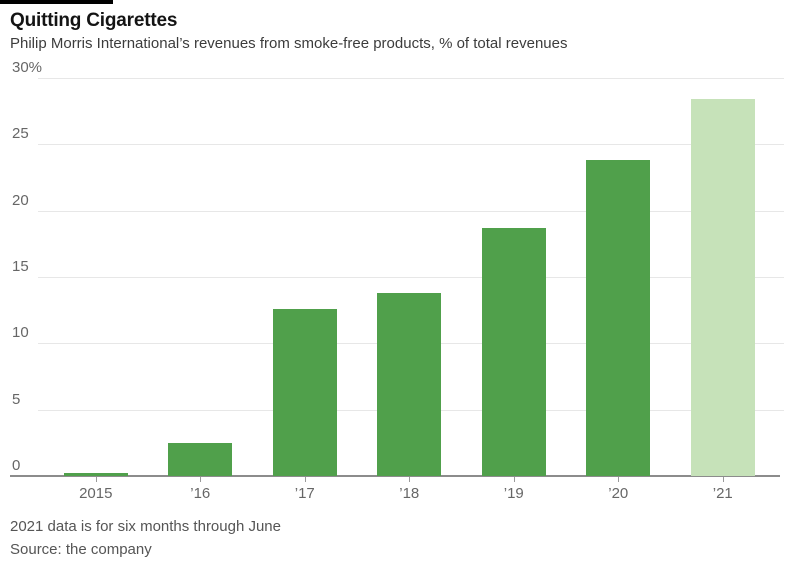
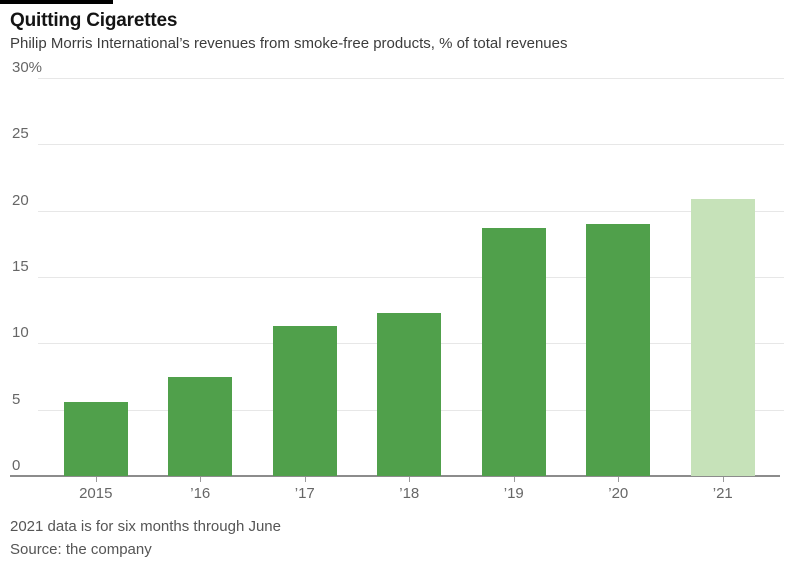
2015: 0.2% -> 5.6%
’16: 2.5% -> 7.5%
’17: 12.6% -> 11.3%
’18: 13.8% -> 12.3%
’20: 23.8% -> 19.0%
’21: 28.4% -> 20.9%
